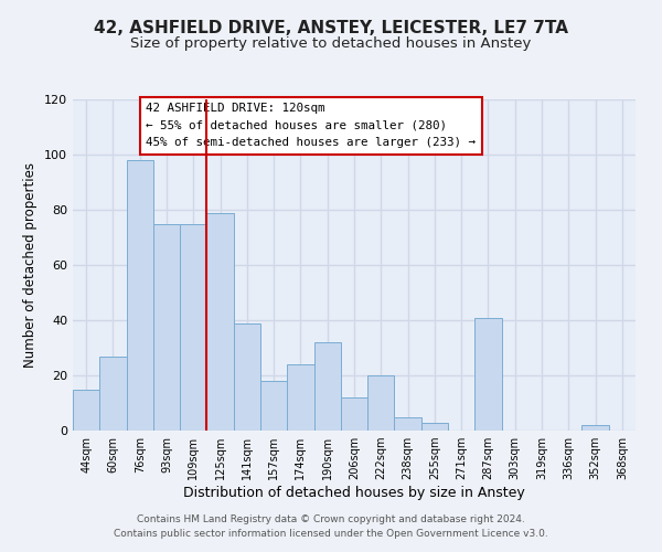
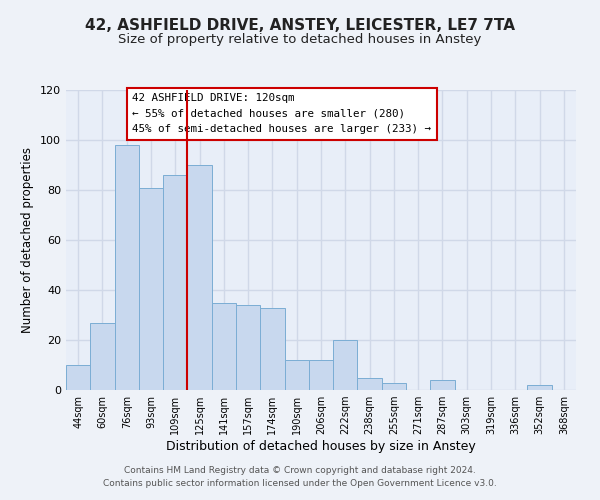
44sqm: 15 -> 10
93sqm: 75 -> 81
109sqm: 75 -> 86
125sqm: 79 -> 90
141sqm: 39 -> 35
157sqm: 18 -> 34
174sqm: 24 -> 33
190sqm: 32 -> 12
287sqm: 41 -> 4
